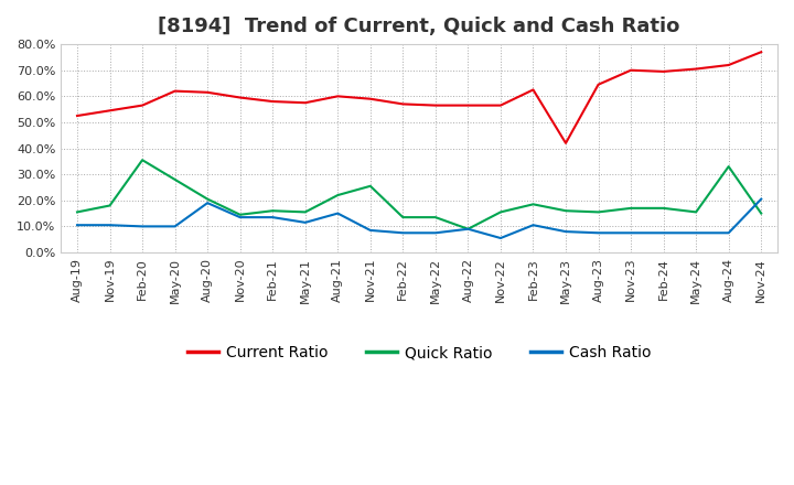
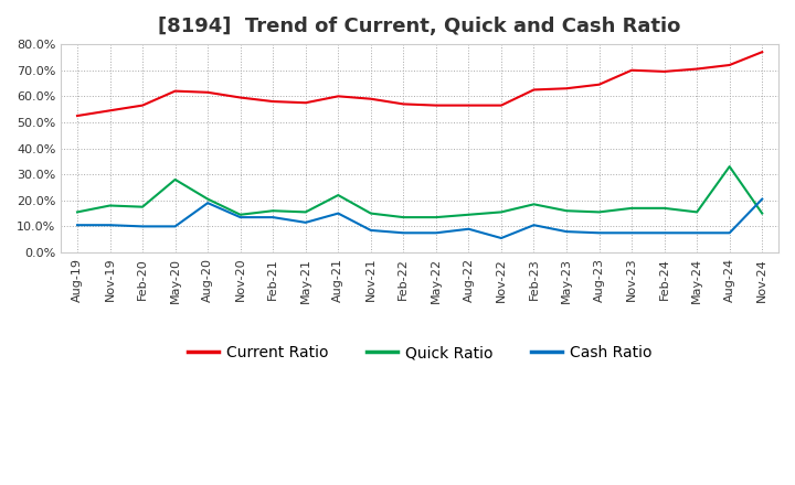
Quick Ratio/Feb-20: 35.5% -> 17.5%
Quick Ratio/Nov-21: 25.5% -> 15.0%
Quick Ratio/Aug-22: 9.0% -> 14.5%
Current Ratio/May-23: 42.0% -> 63.0%
